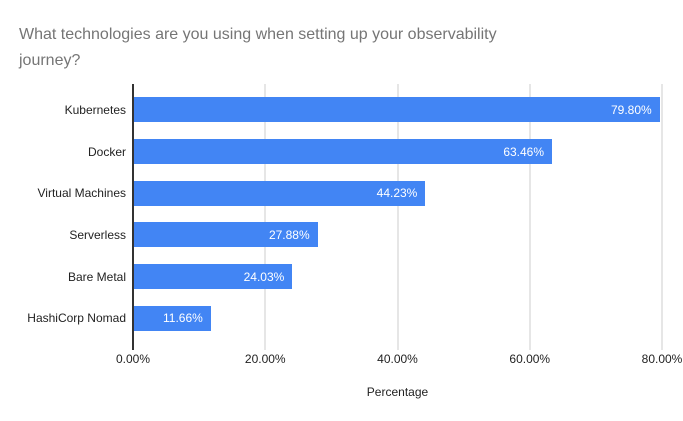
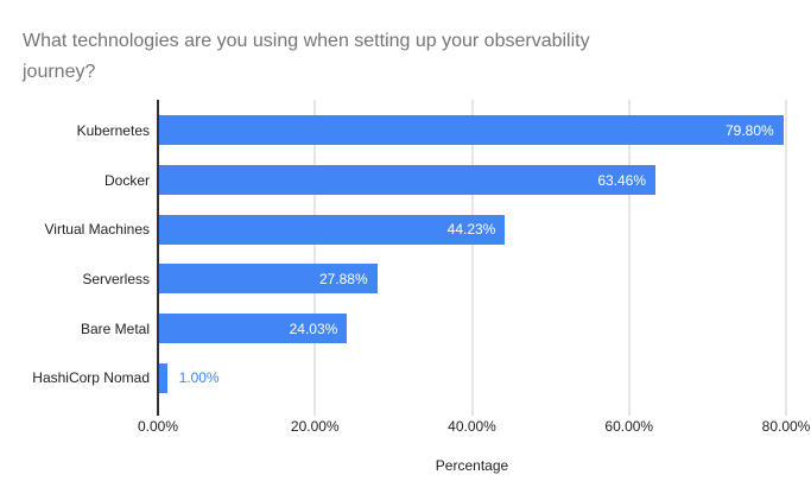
HashiCorp Nomad: 11.66% -> 1.00%
